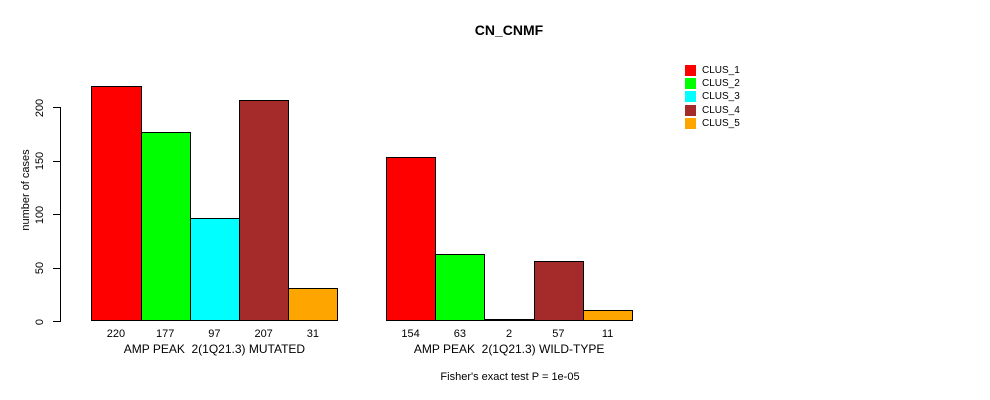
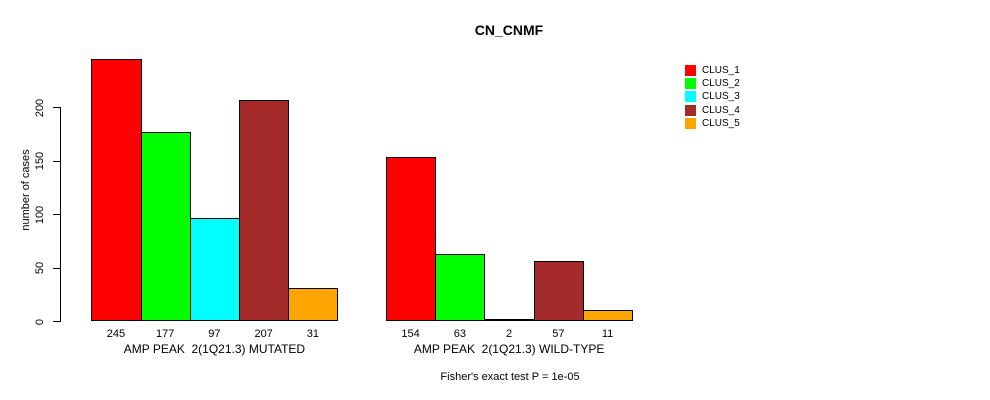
CLUS_1/AMP PEAK 2(1Q21.3) MUTATED: 220 -> 245
